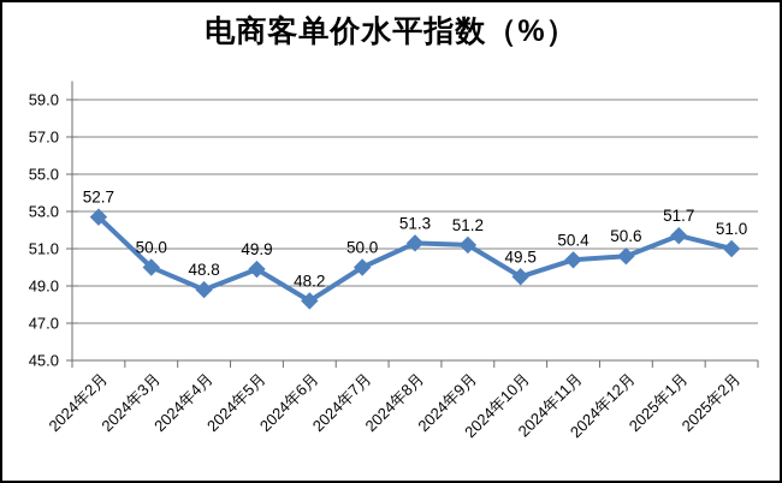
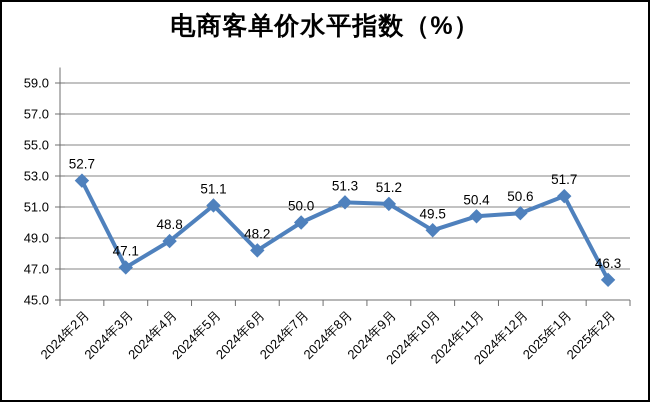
2024年3月: 50.0 -> 47.1
2024年5月: 49.9 -> 51.1
2025年2月: 51.0 -> 46.3
